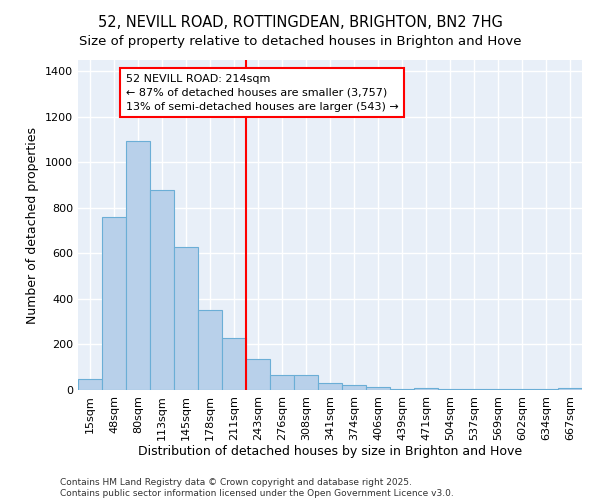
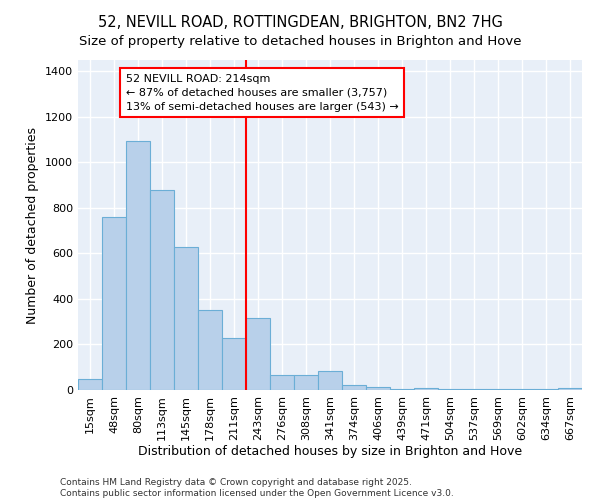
243sqm: 135 -> 315
341sqm: 30 -> 85
